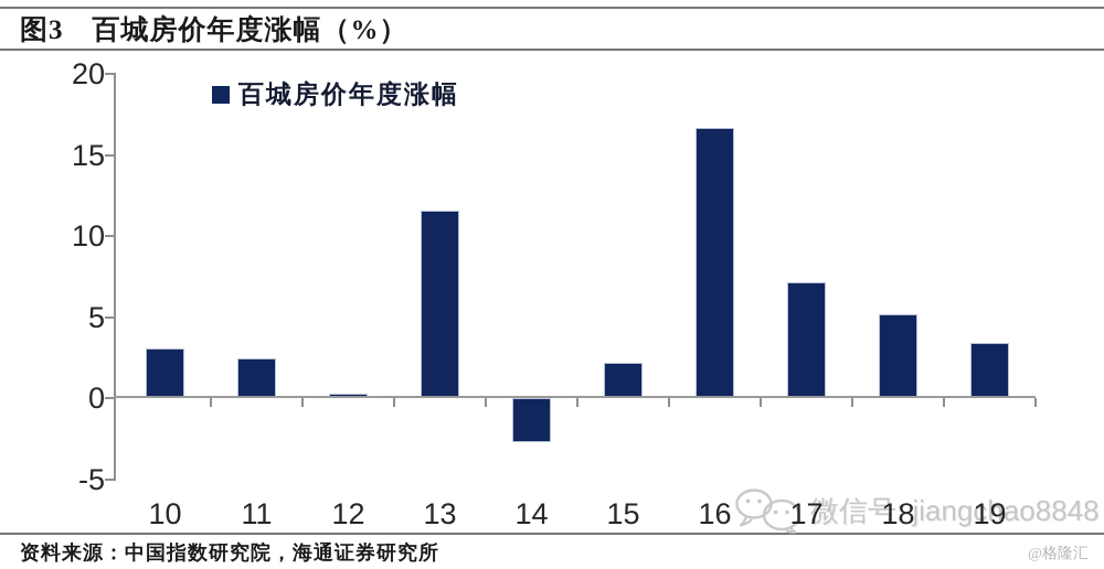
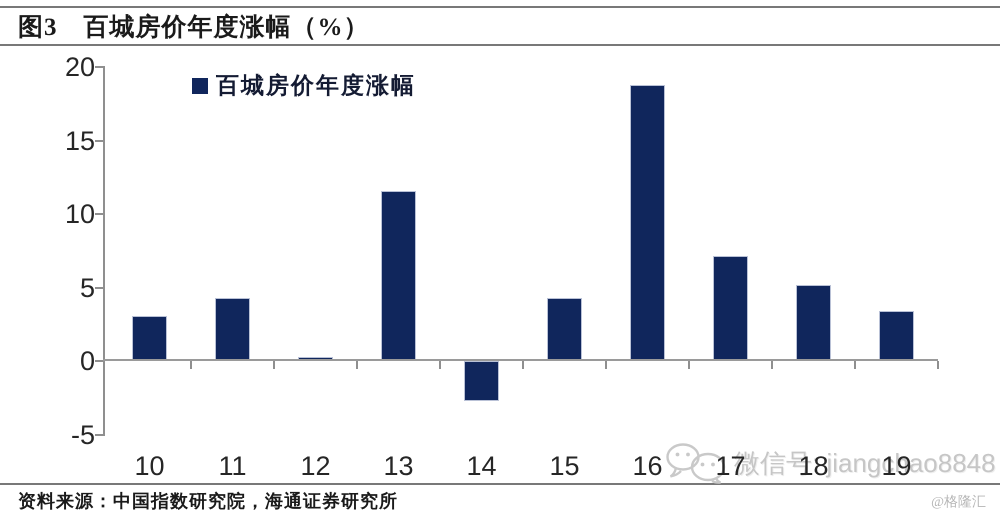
11: 2.4 -> 4.2
15: 2.1 -> 4.2
16: 16.6 -> 18.7
